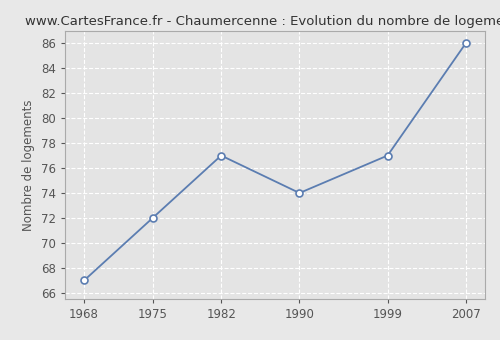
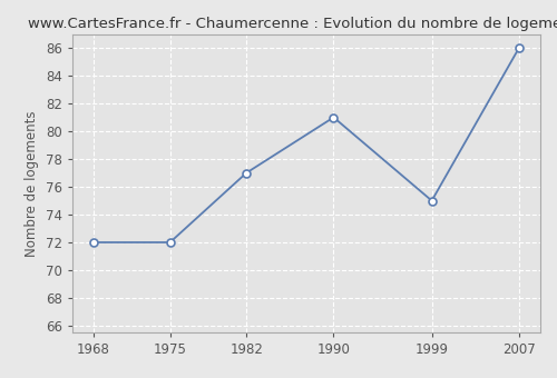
1968: 67 -> 72
1990: 74 -> 81
1999: 77 -> 75
